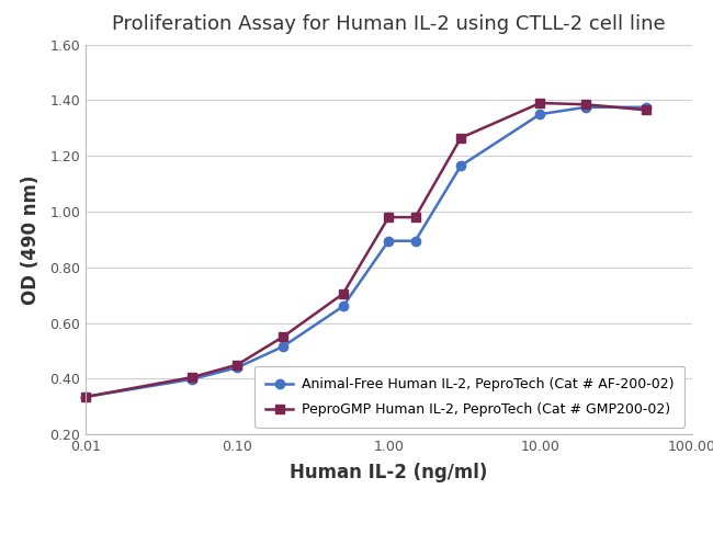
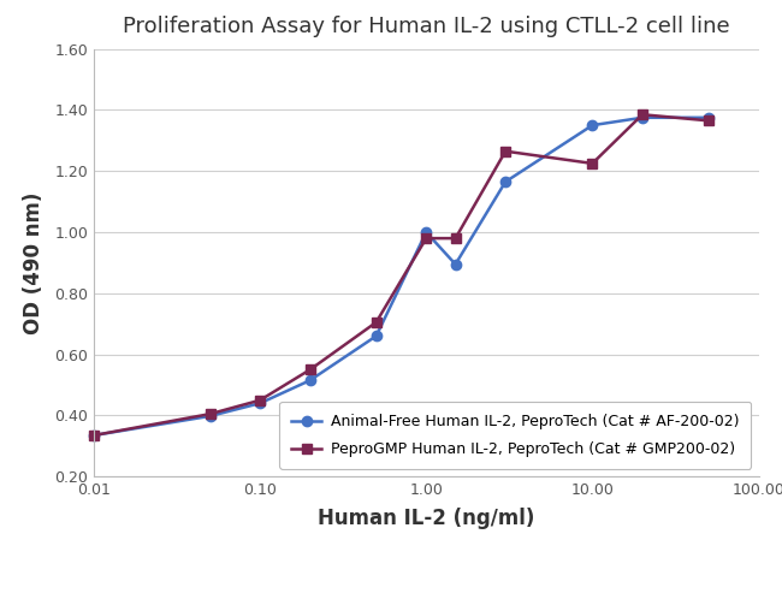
Animal-Free Human IL-2, PeproTech (Cat # AF-200-02)/1.00: 0.895 -> 1.000
PeproGMP Human IL-2, PeproTech (Cat # GMP200-02)/10.00: 1.390 -> 1.225
